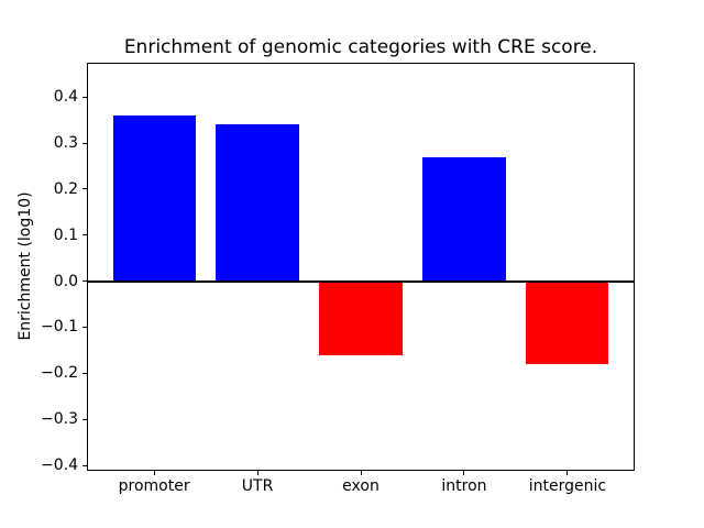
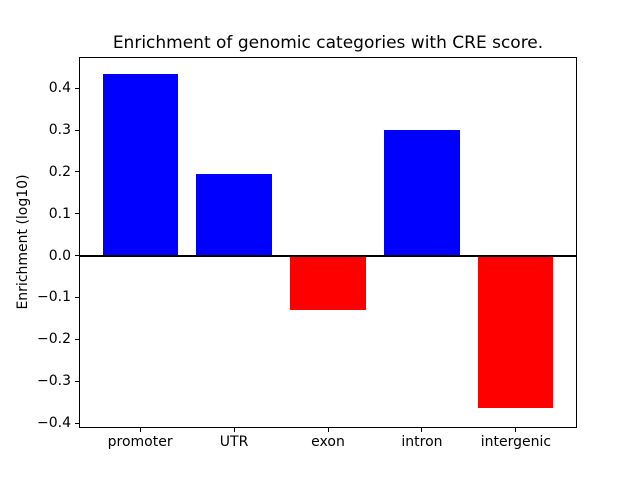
promoter: 0.36 -> 0.43
UTR: 0.34 -> 0.20
exon: -0.16 -> -0.13
intron: 0.27 -> 0.30
intergenic: -0.18 -> -0.36
